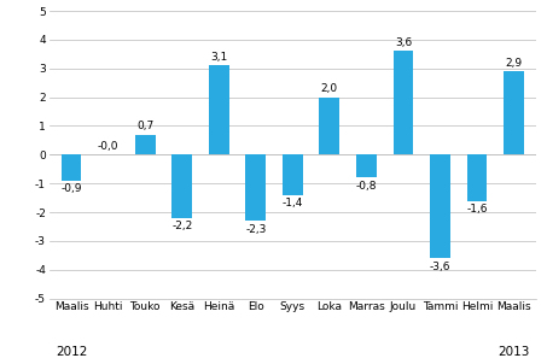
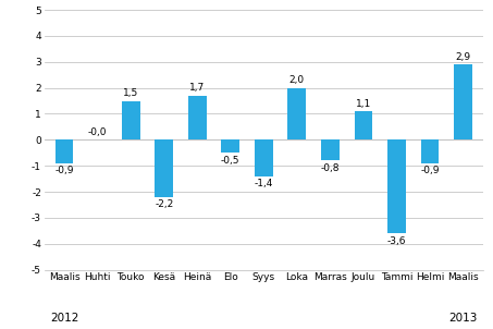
Touko: 0,7 -> 1,5
Heinä: 3,1 -> 1,7
Elo: -2,3 -> -0,5
Joulu: 3,6 -> 1,1
Helmi: -1,6 -> -0,9
